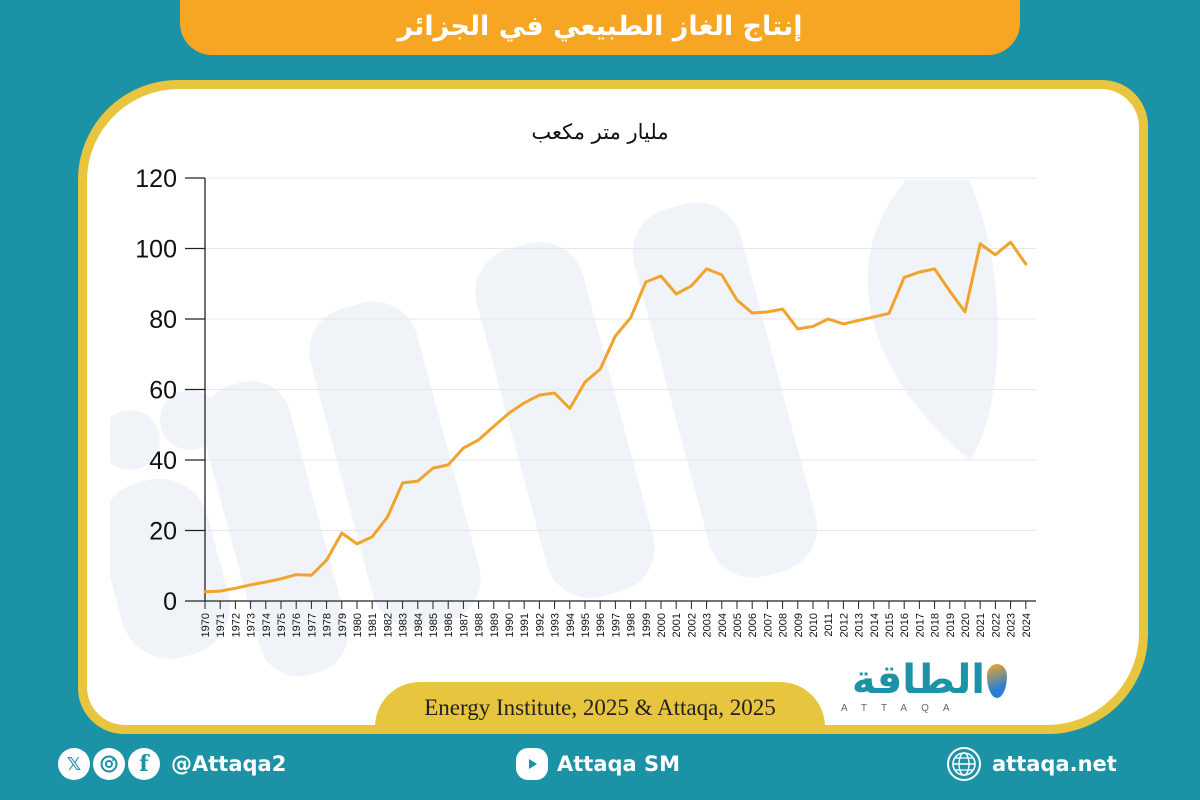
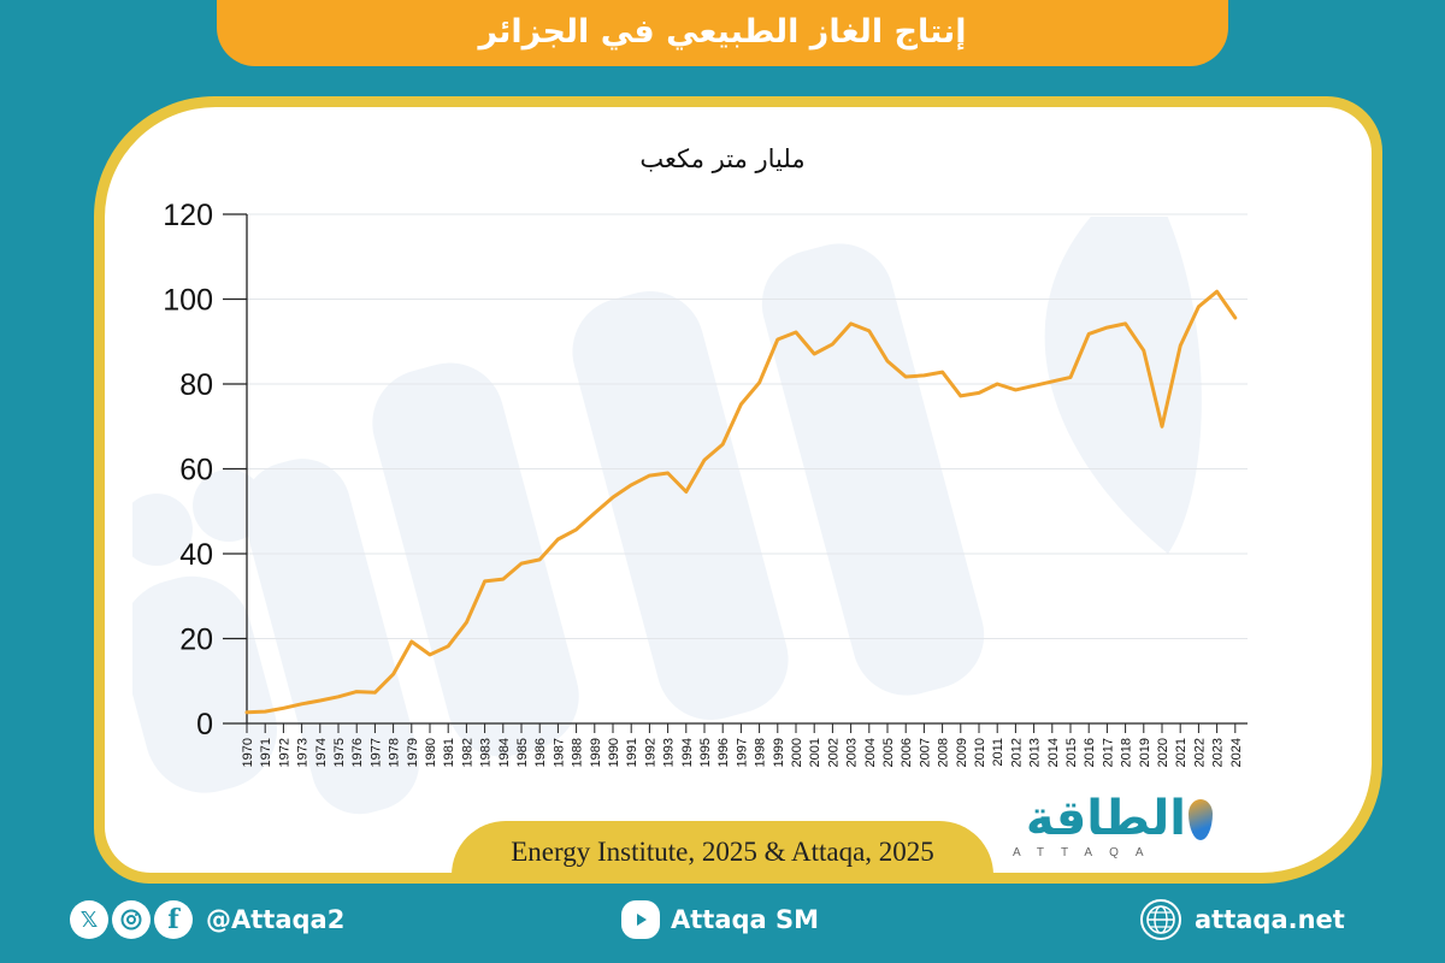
2020: 82 -> 70
2021: 101 -> 89
